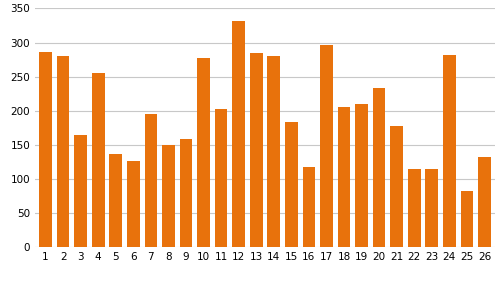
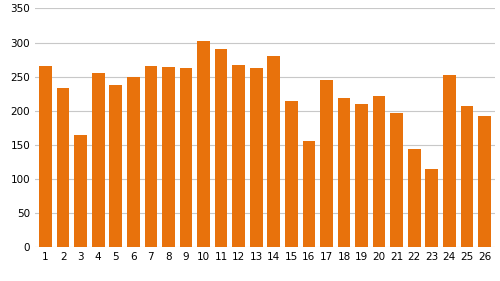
1: 286 -> 265
2: 280 -> 233
5: 136 -> 238
6: 126 -> 249
7: 196 -> 265
8: 150 -> 264
9: 158 -> 262
10: 278 -> 302
11: 202 -> 290
12: 332 -> 267
13: 284 -> 262
15: 184 -> 215
16: 118 -> 156
17: 296 -> 245
18: 206 -> 219
20: 234 -> 221
21: 178 -> 197
22: 114 -> 144
24: 282 -> 252
25: 82 -> 207
26: 132 -> 193
